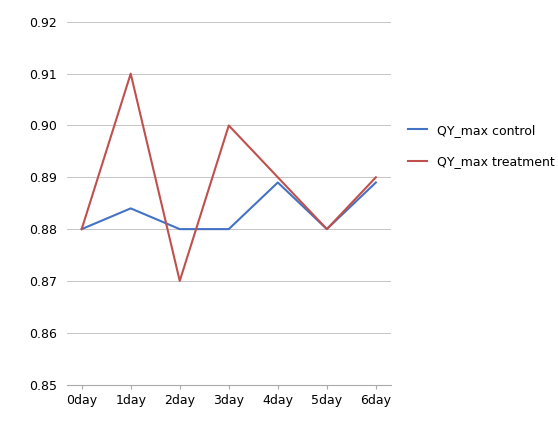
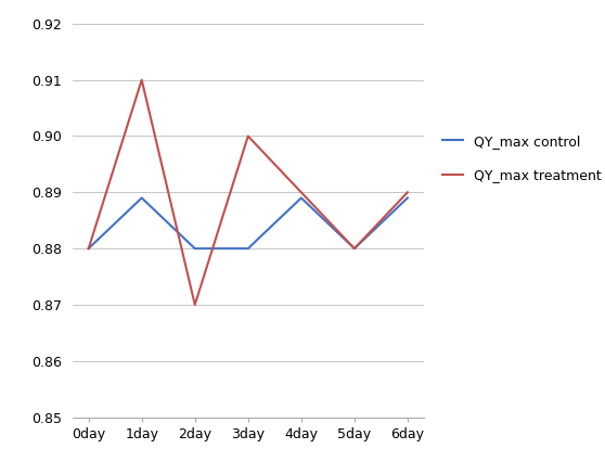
QY_max control/1day: 0.884 -> 0.889
